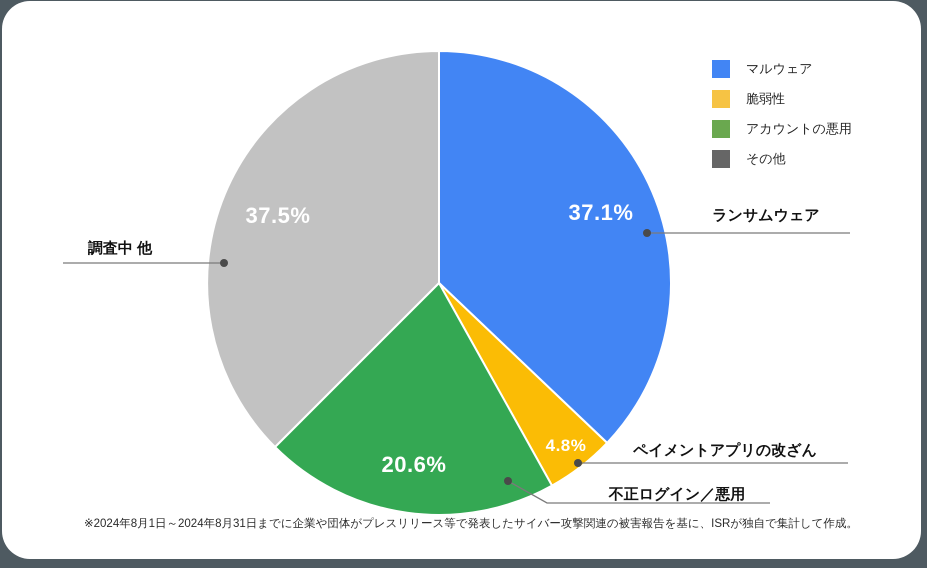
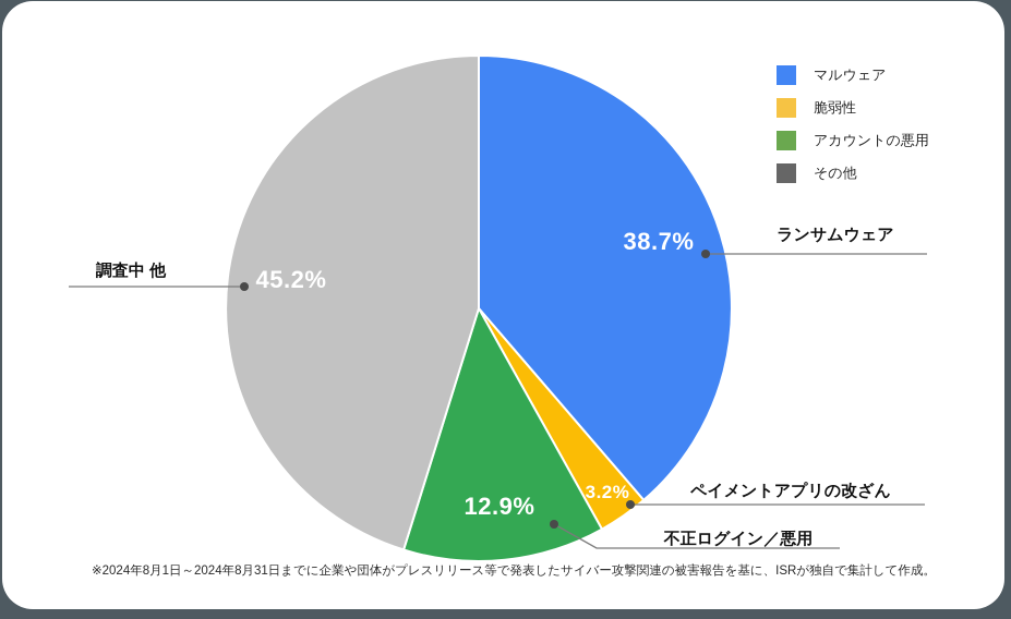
マルウェア: 37.1% -> 38.7%
脆弱性: 4.8% -> 3.2%
アカウントの悪用: 20.6% -> 12.9%
その他: 37.5% -> 45.2%
